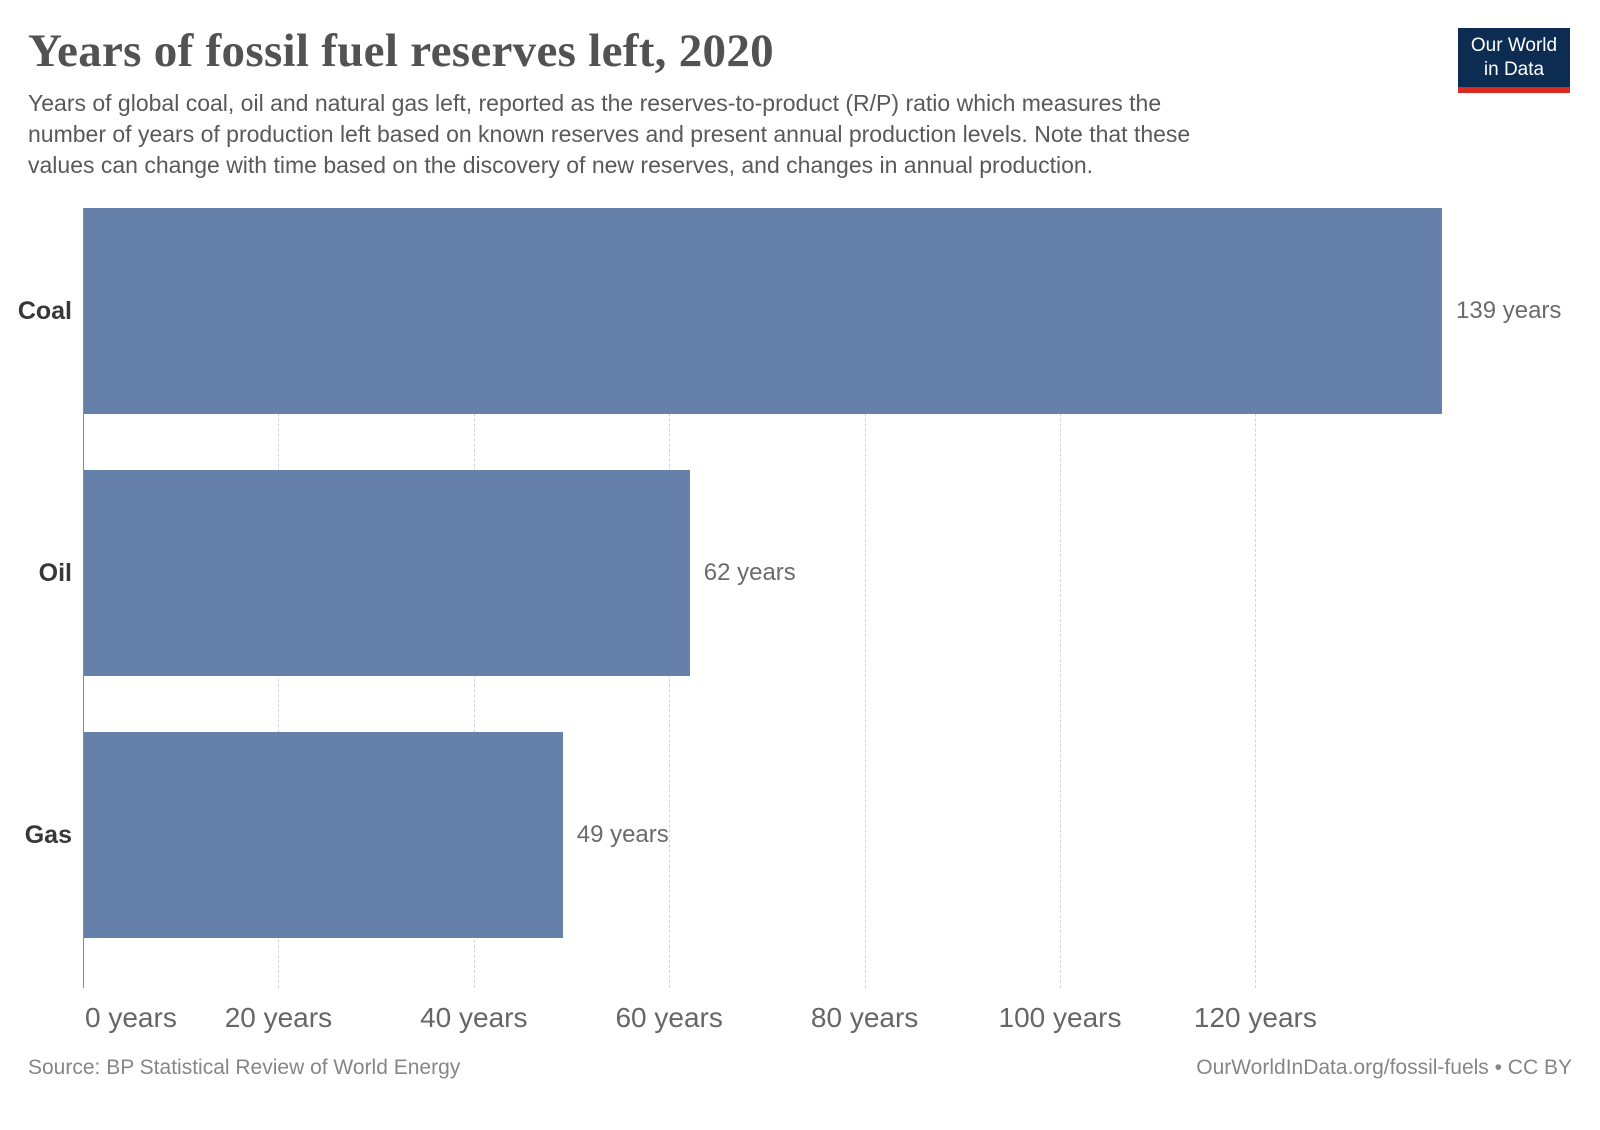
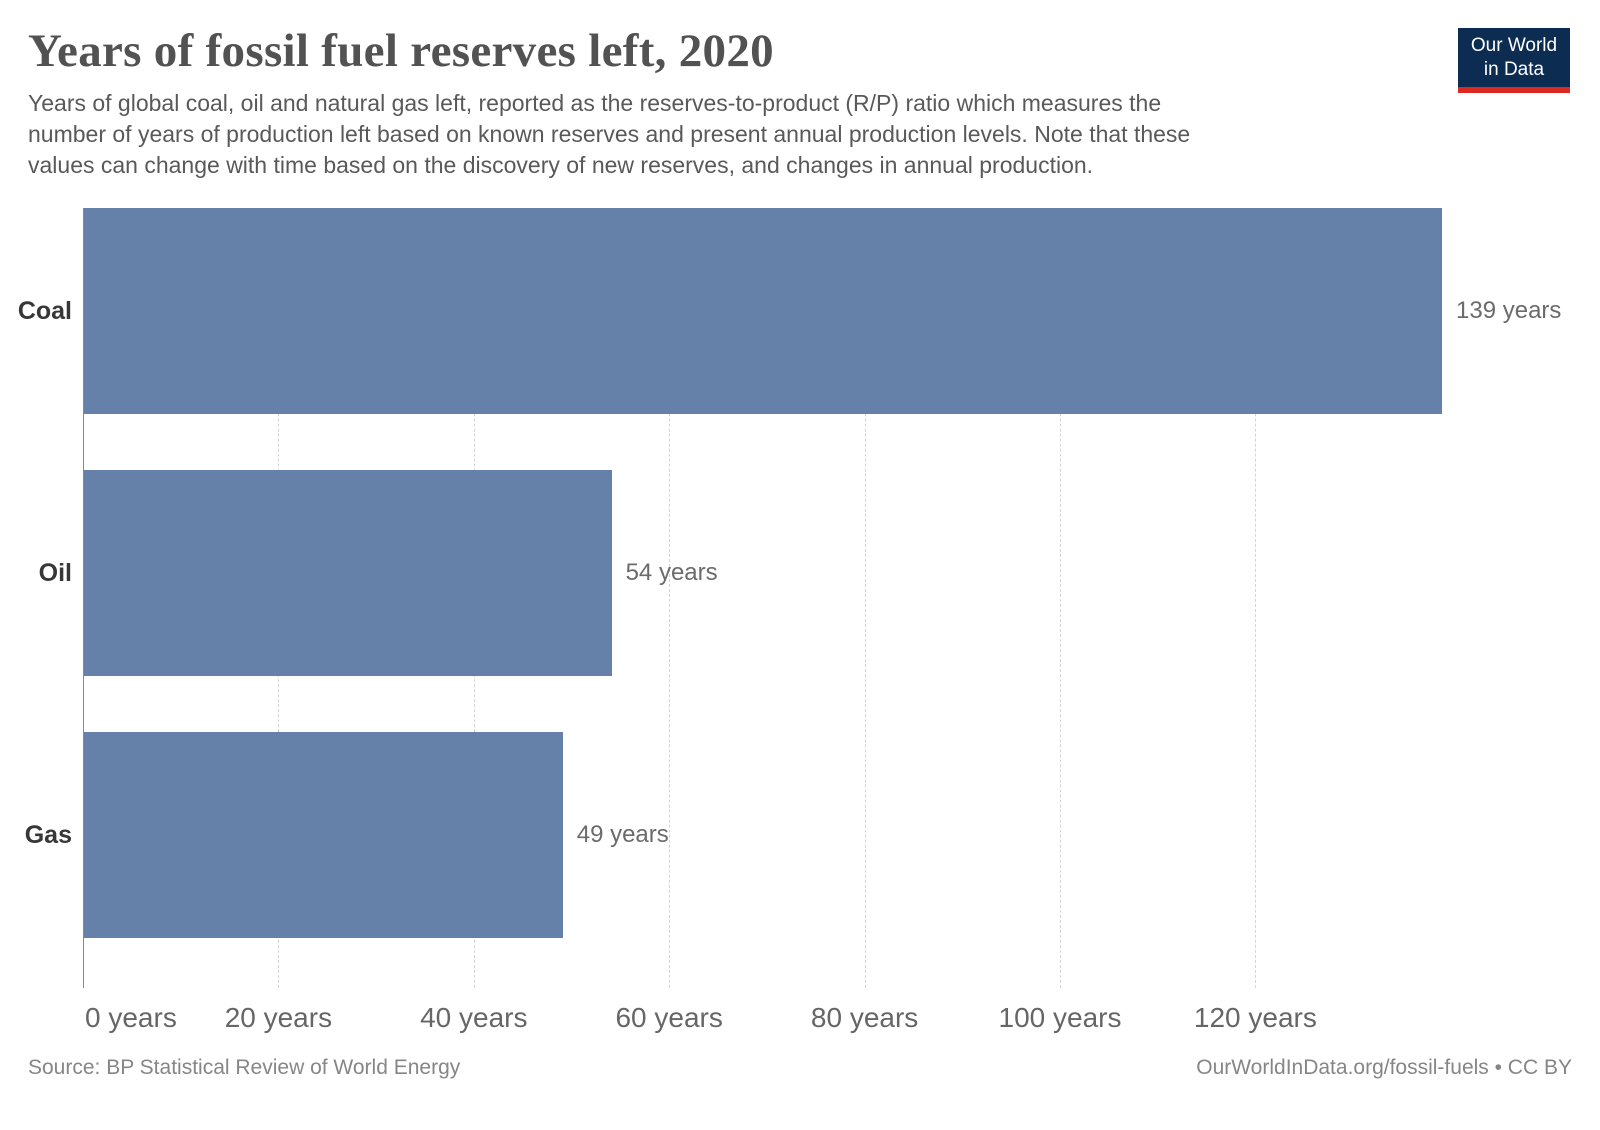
Oil: 62 -> 54
